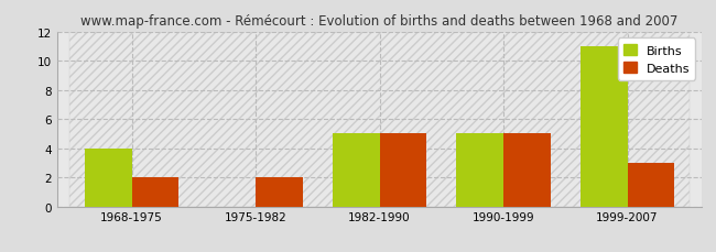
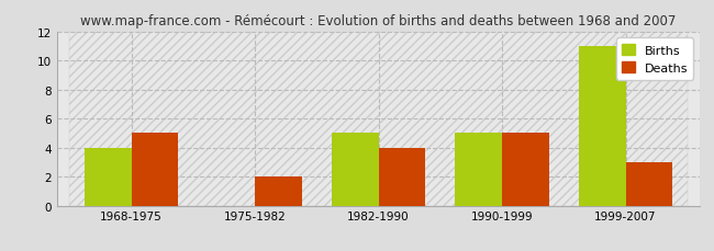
Deaths/1968-1975: 2 -> 5
Deaths/1982-1990: 5 -> 4
